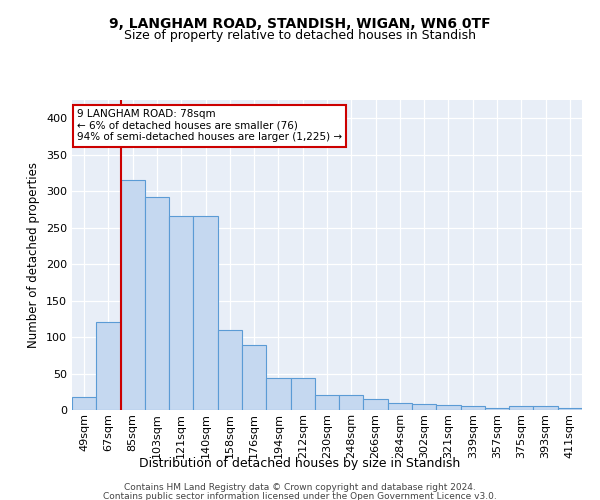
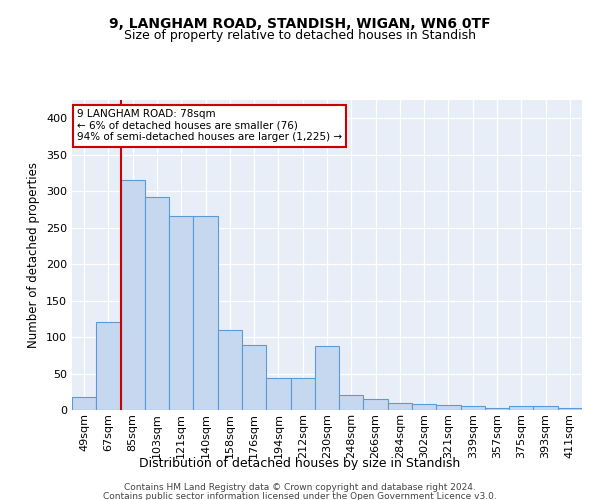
230sqm: 20 -> 88
